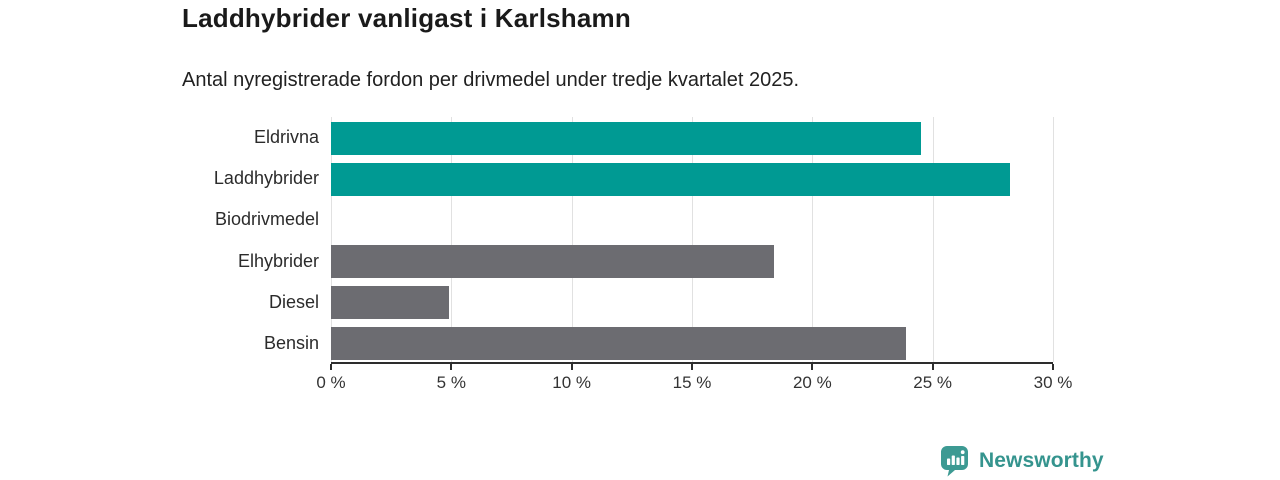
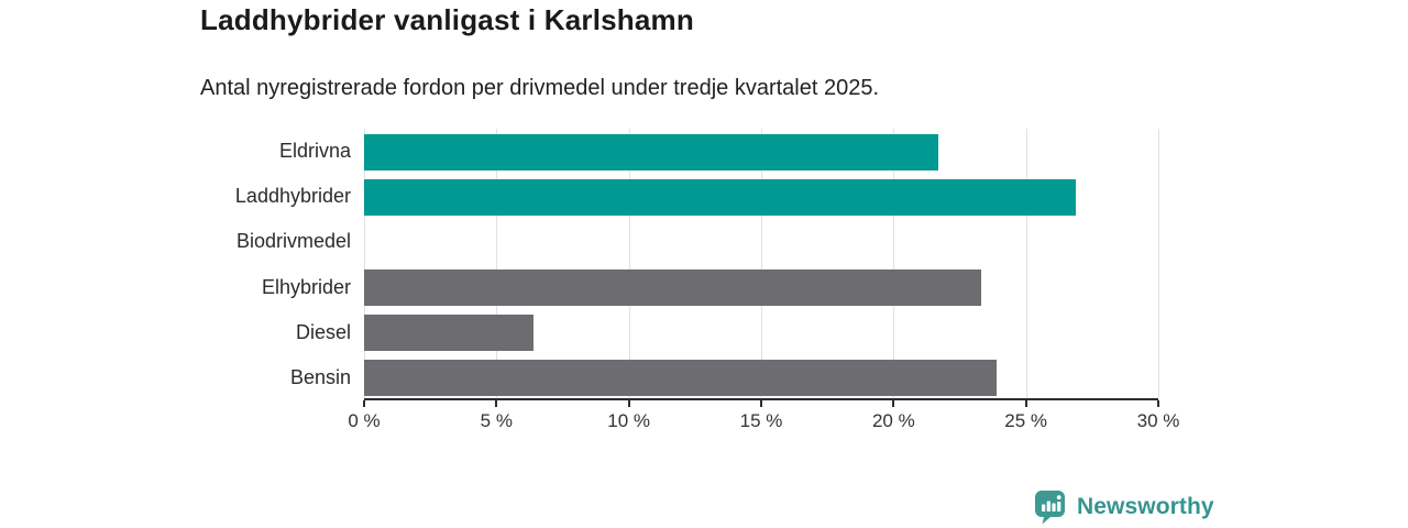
Eldrivna: 24.5% -> 21.7%
Laddhybrider: 28.2% -> 26.9%
Elhybrider: 18.4% -> 23.3%
Diesel: 4.9% -> 6.4%
